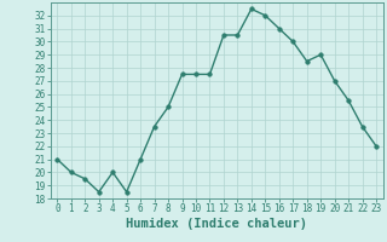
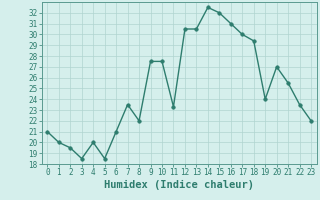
8: 25.0 -> 22.0
11: 27.5 -> 23.3
18: 28.5 -> 29.4
19: 29.0 -> 24.0
